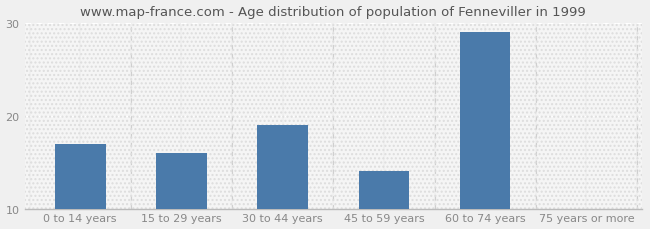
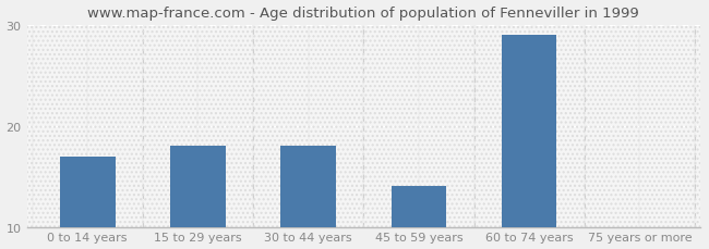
15 to 29 years: 16 -> 18
30 to 44 years: 19 -> 18
